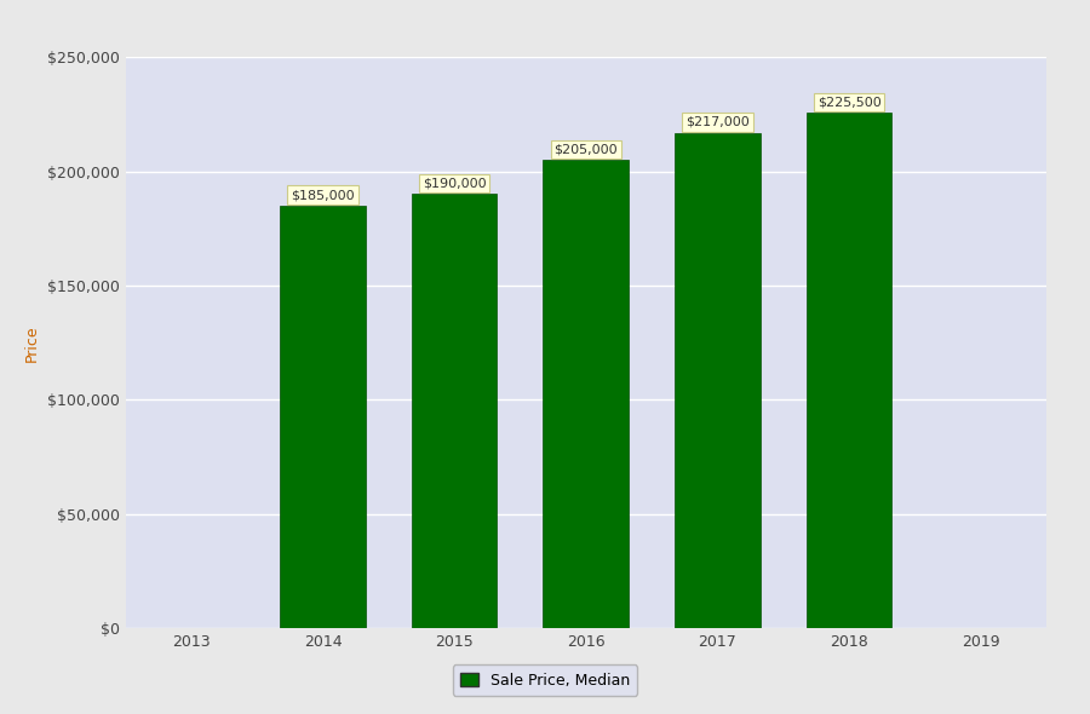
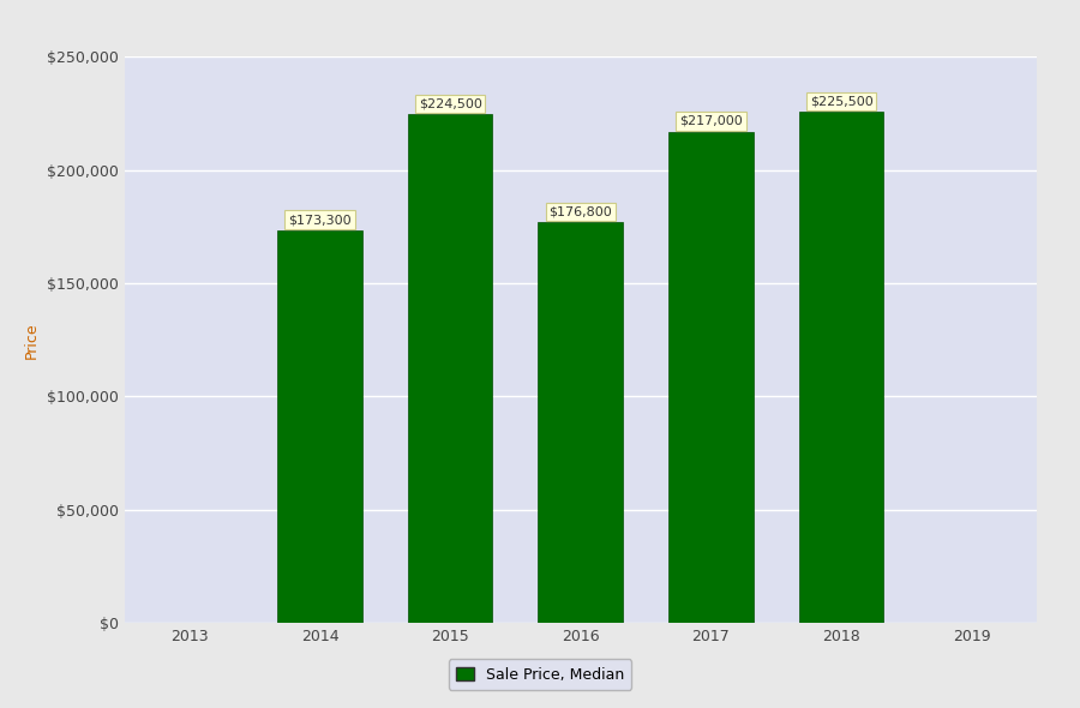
2014: $185,000 -> $173,300
2015: $190,000 -> $224,500
2016: $205,000 -> $176,800
